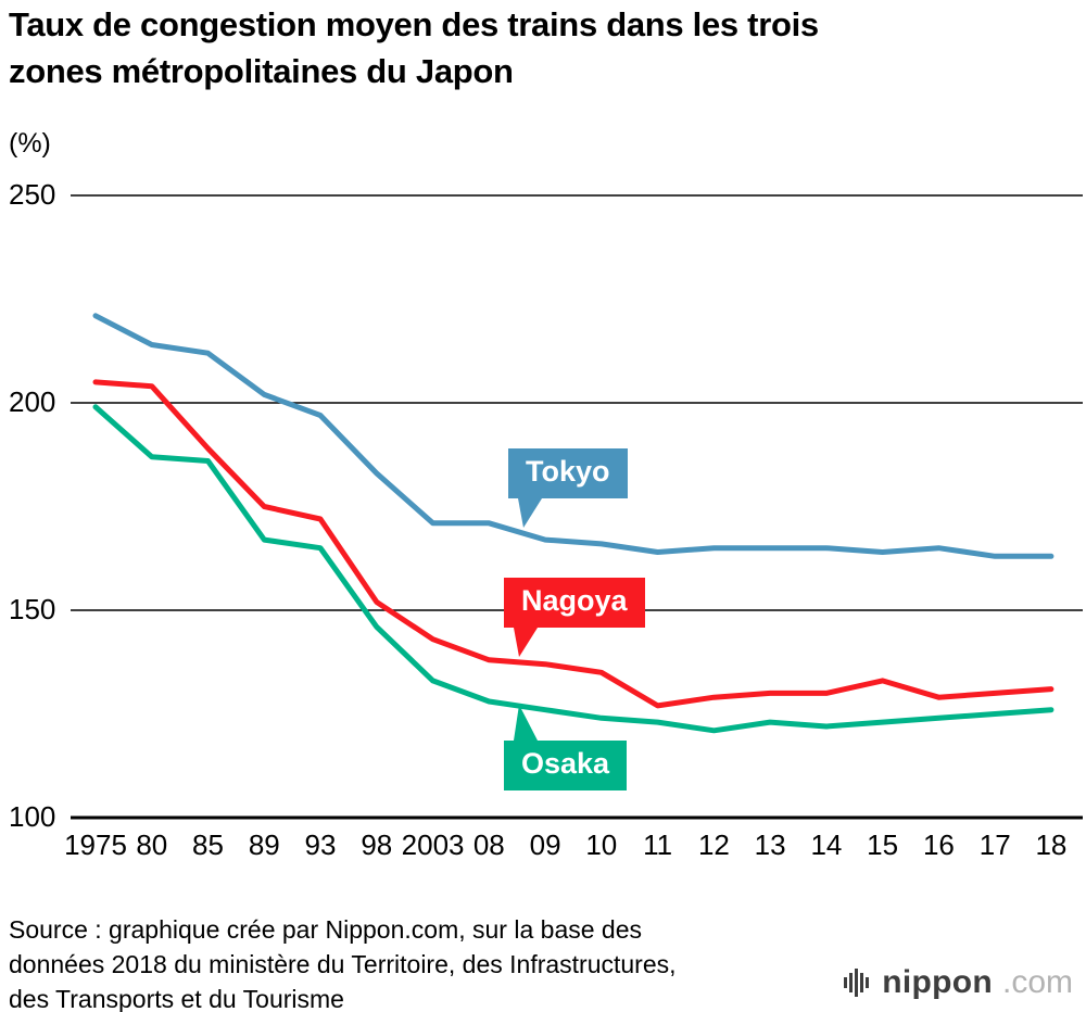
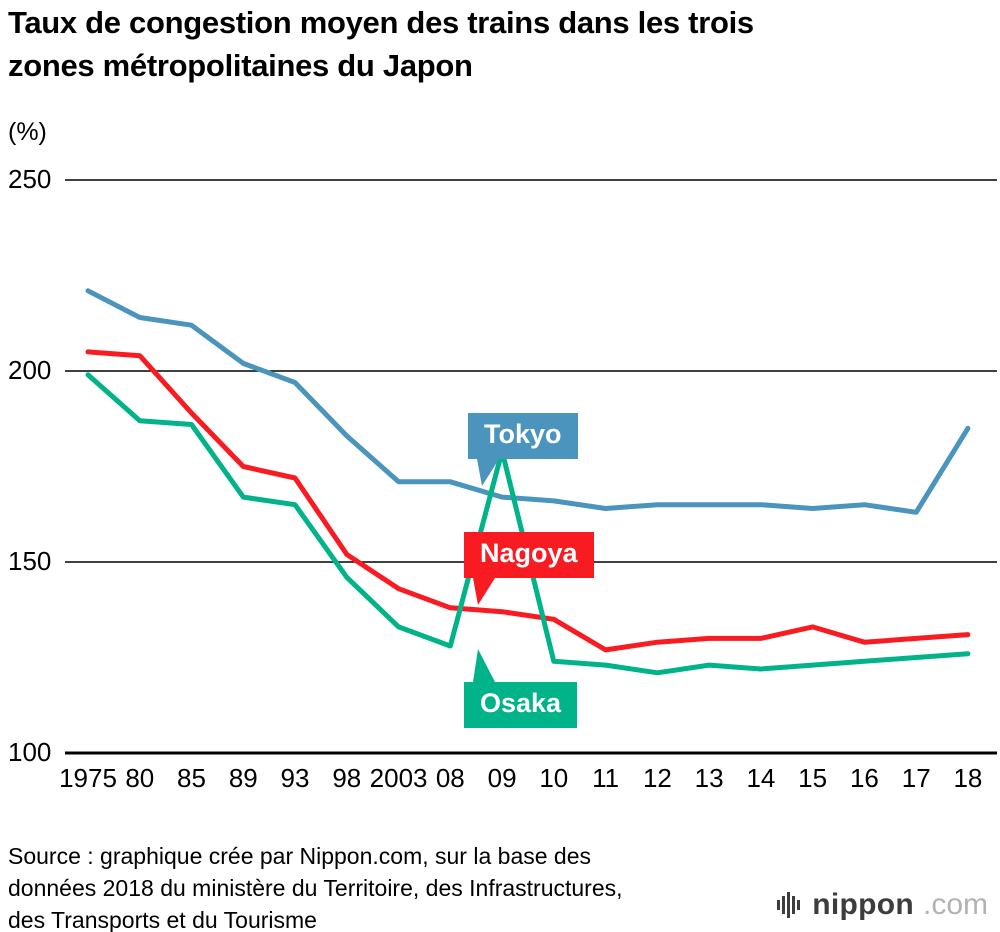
Osaka/09: 126 -> 179
Tokyo/18: 163 -> 185
